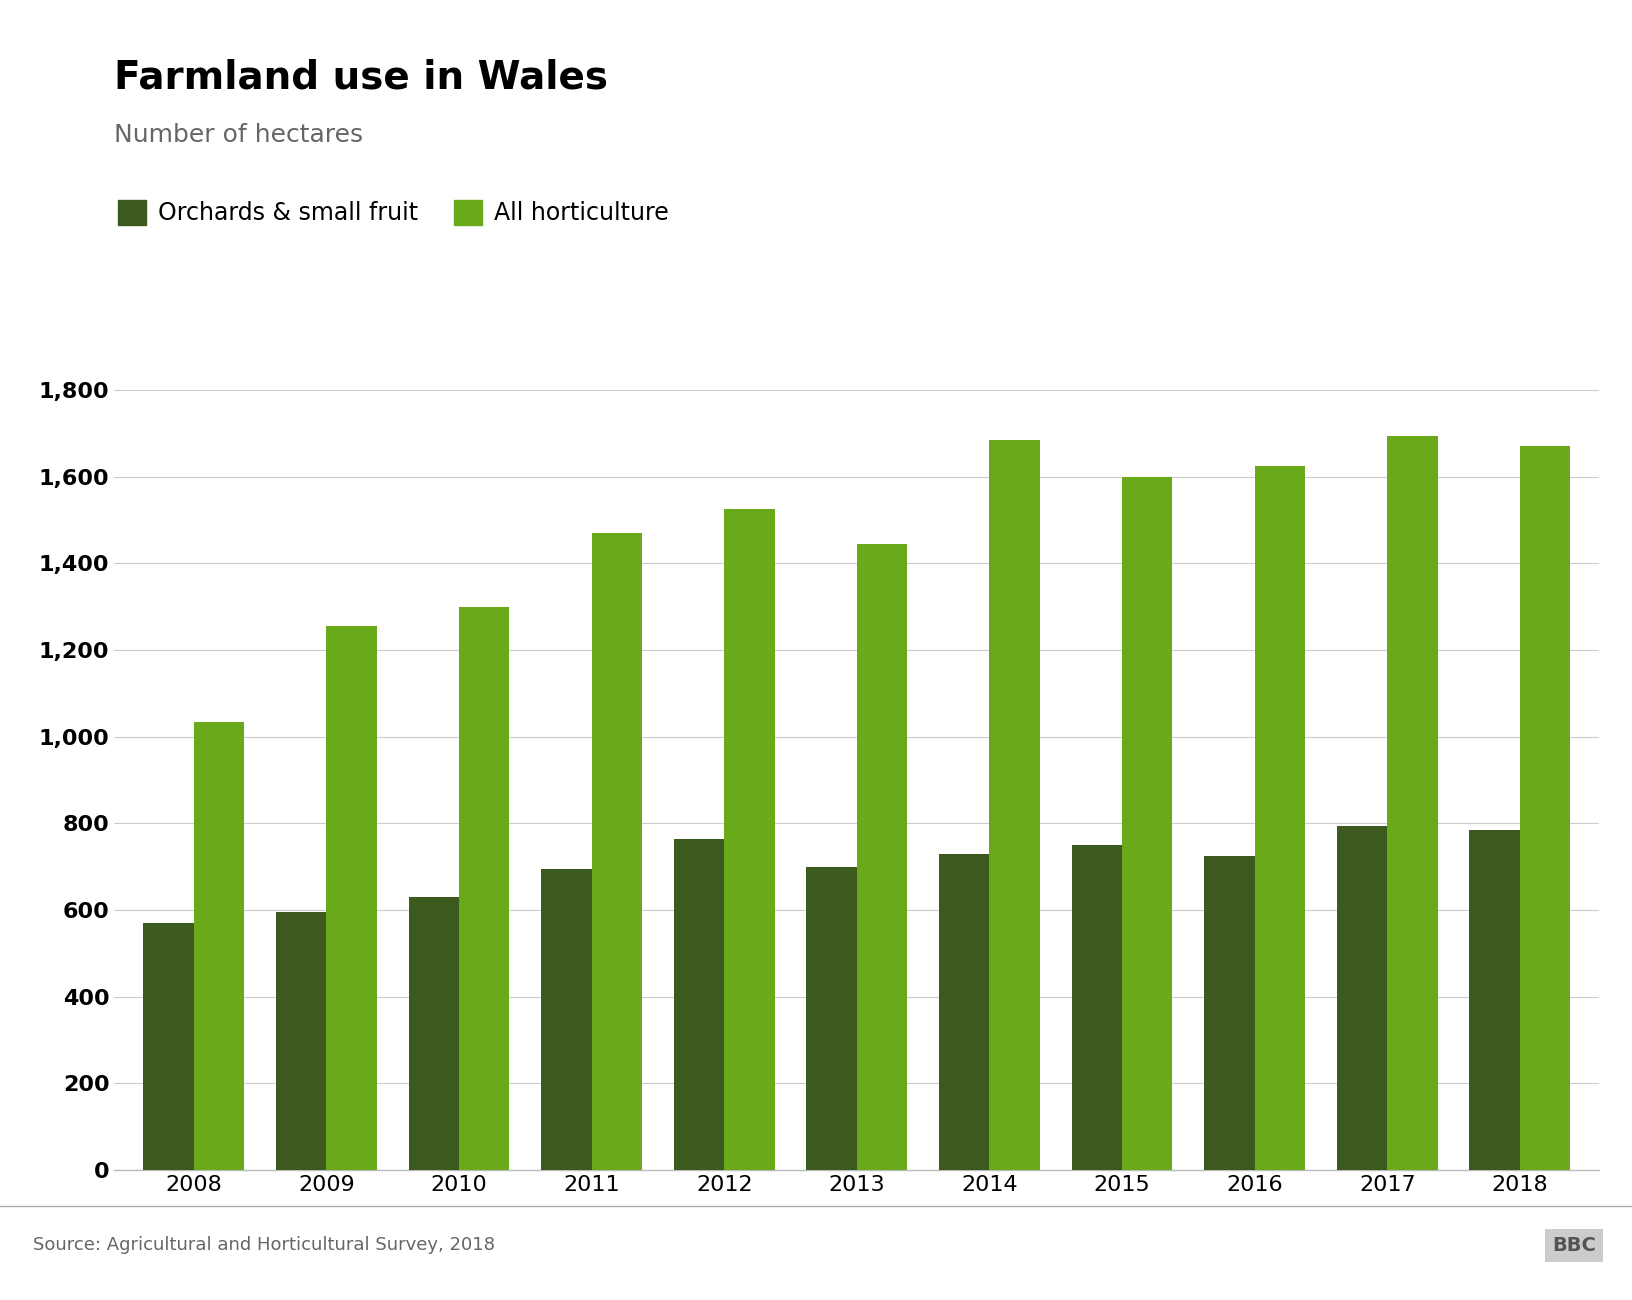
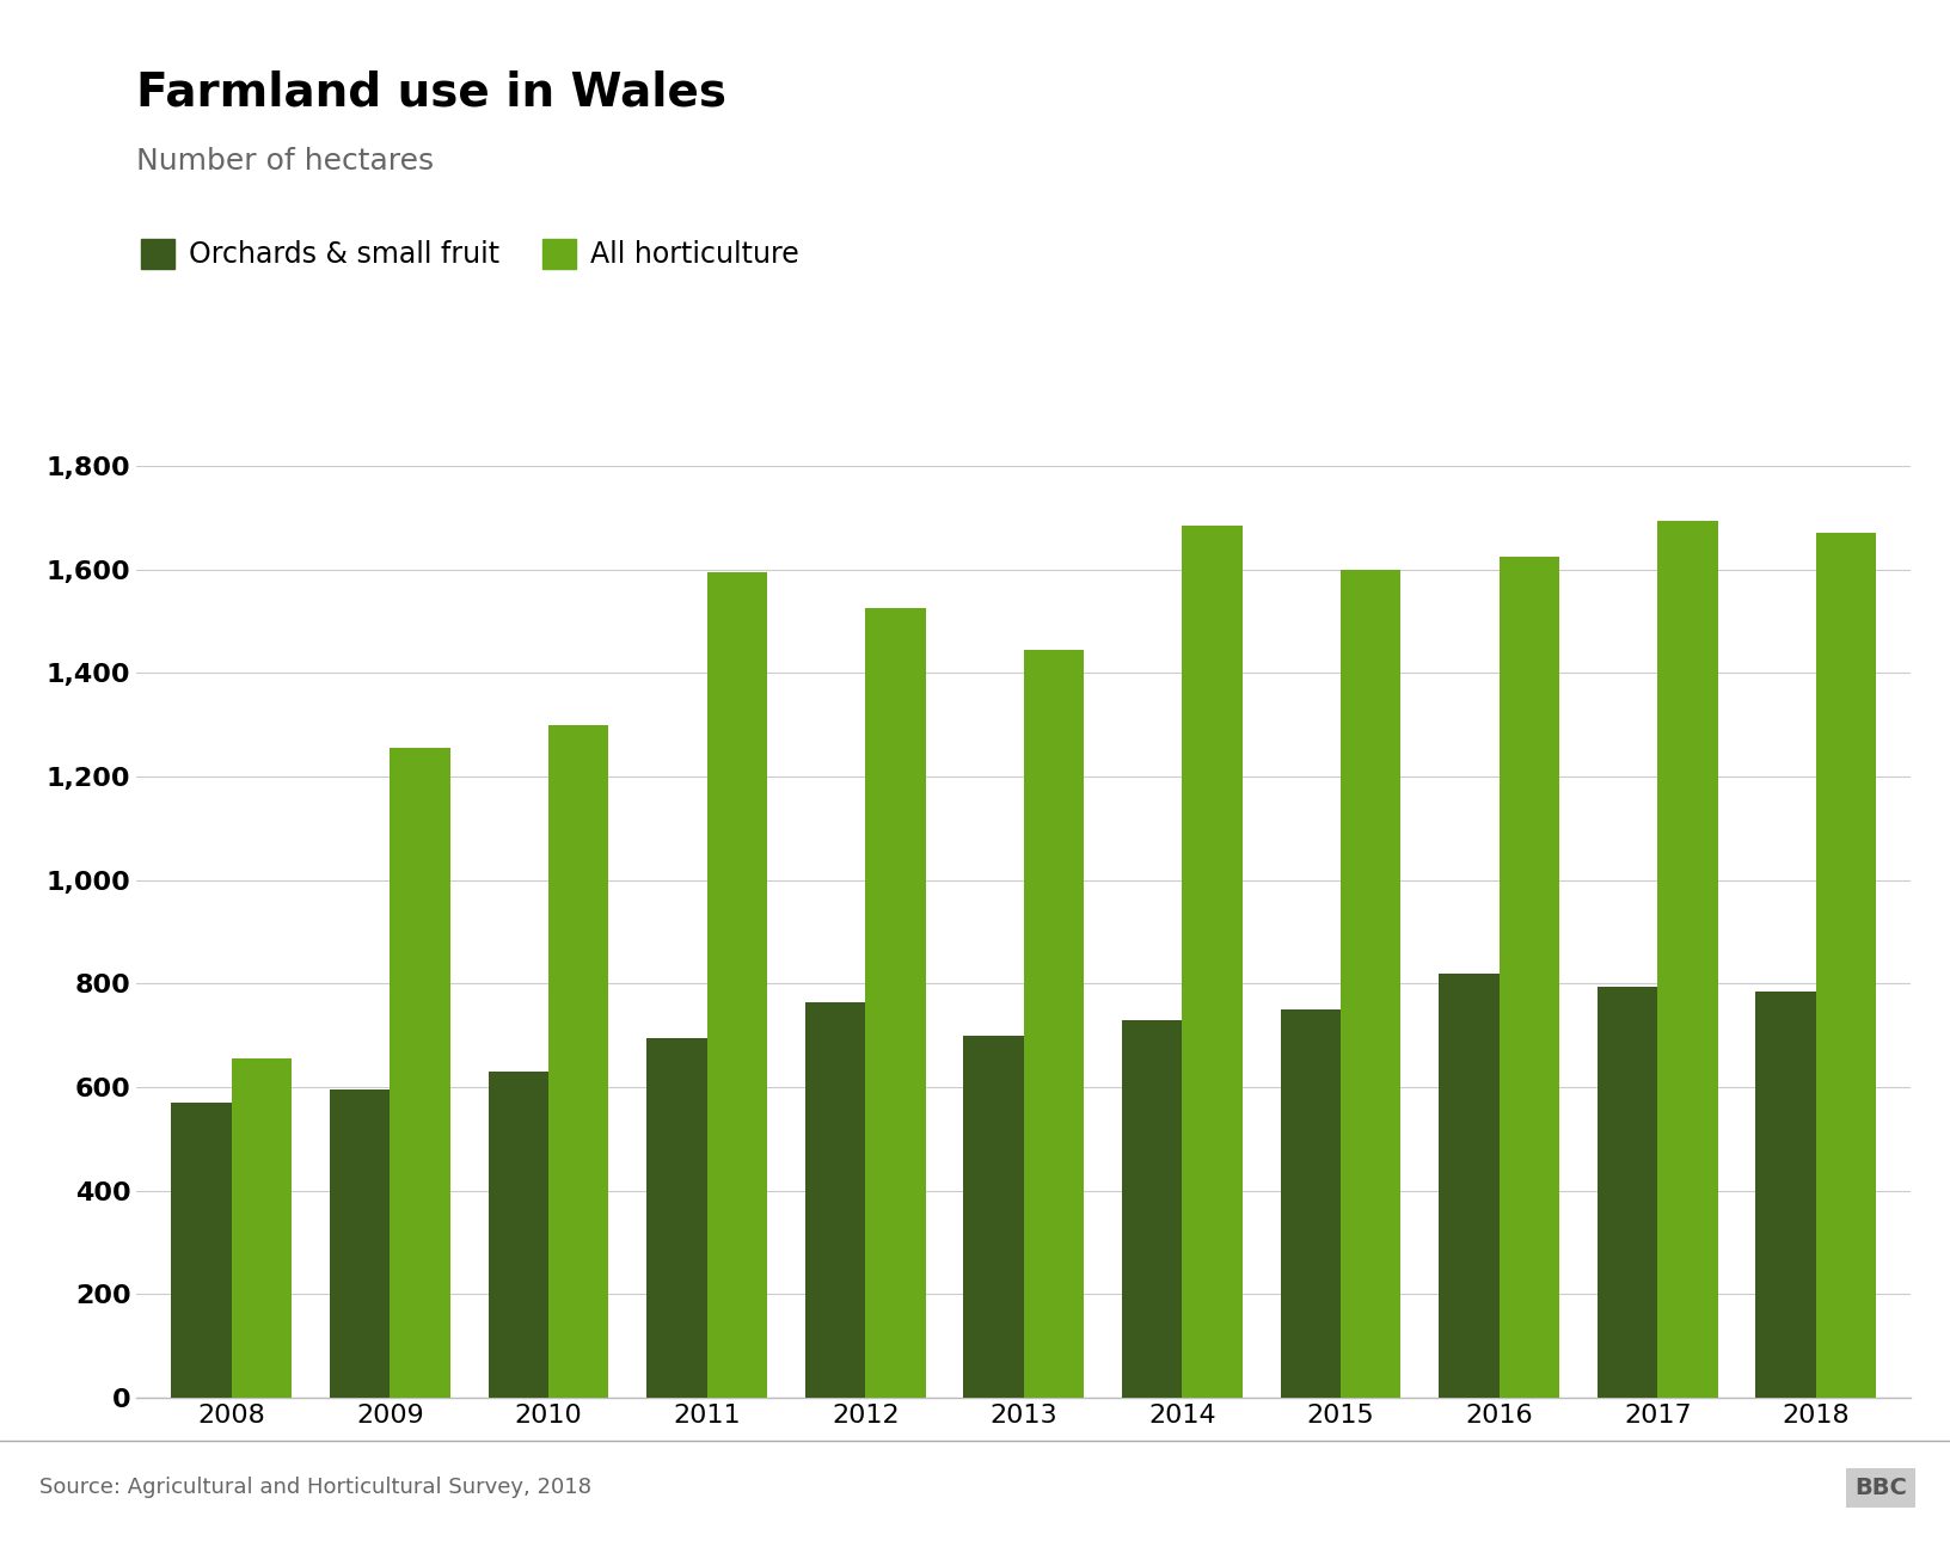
All horticulture/2008: 1,035 -> 655
All horticulture/2011: 1,470 -> 1,595
Orchards & small fruit/2016: 725 -> 820
